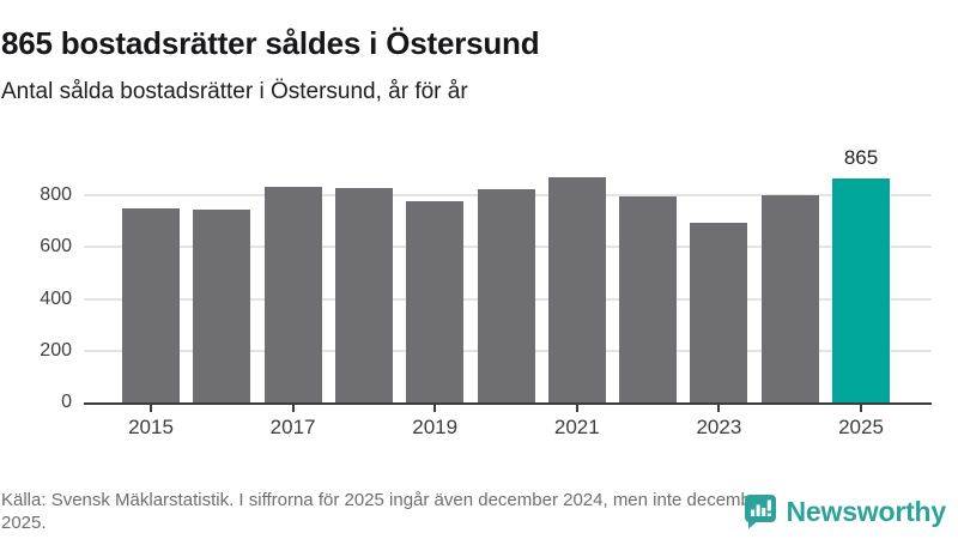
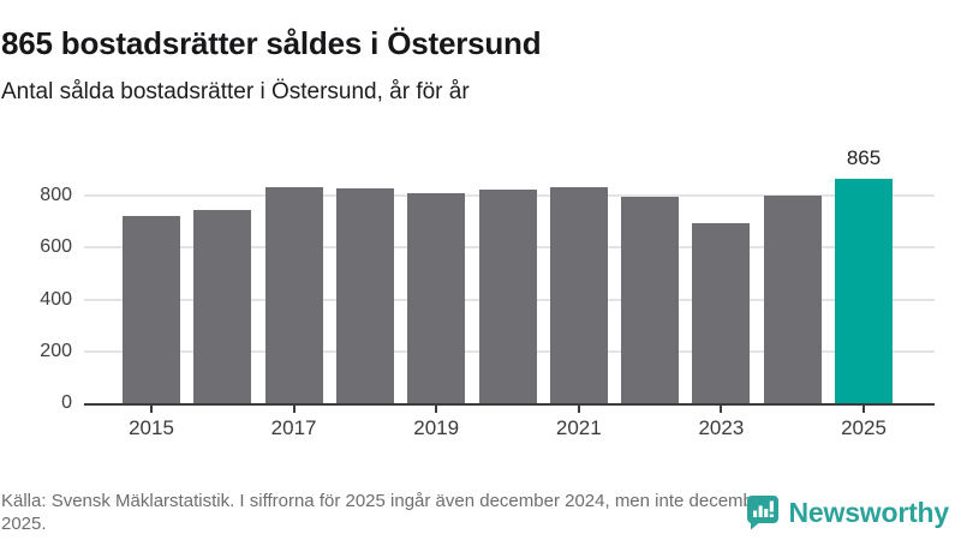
2015: 750 -> 720
2019: 780 -> 810
2021: 870 -> 840
